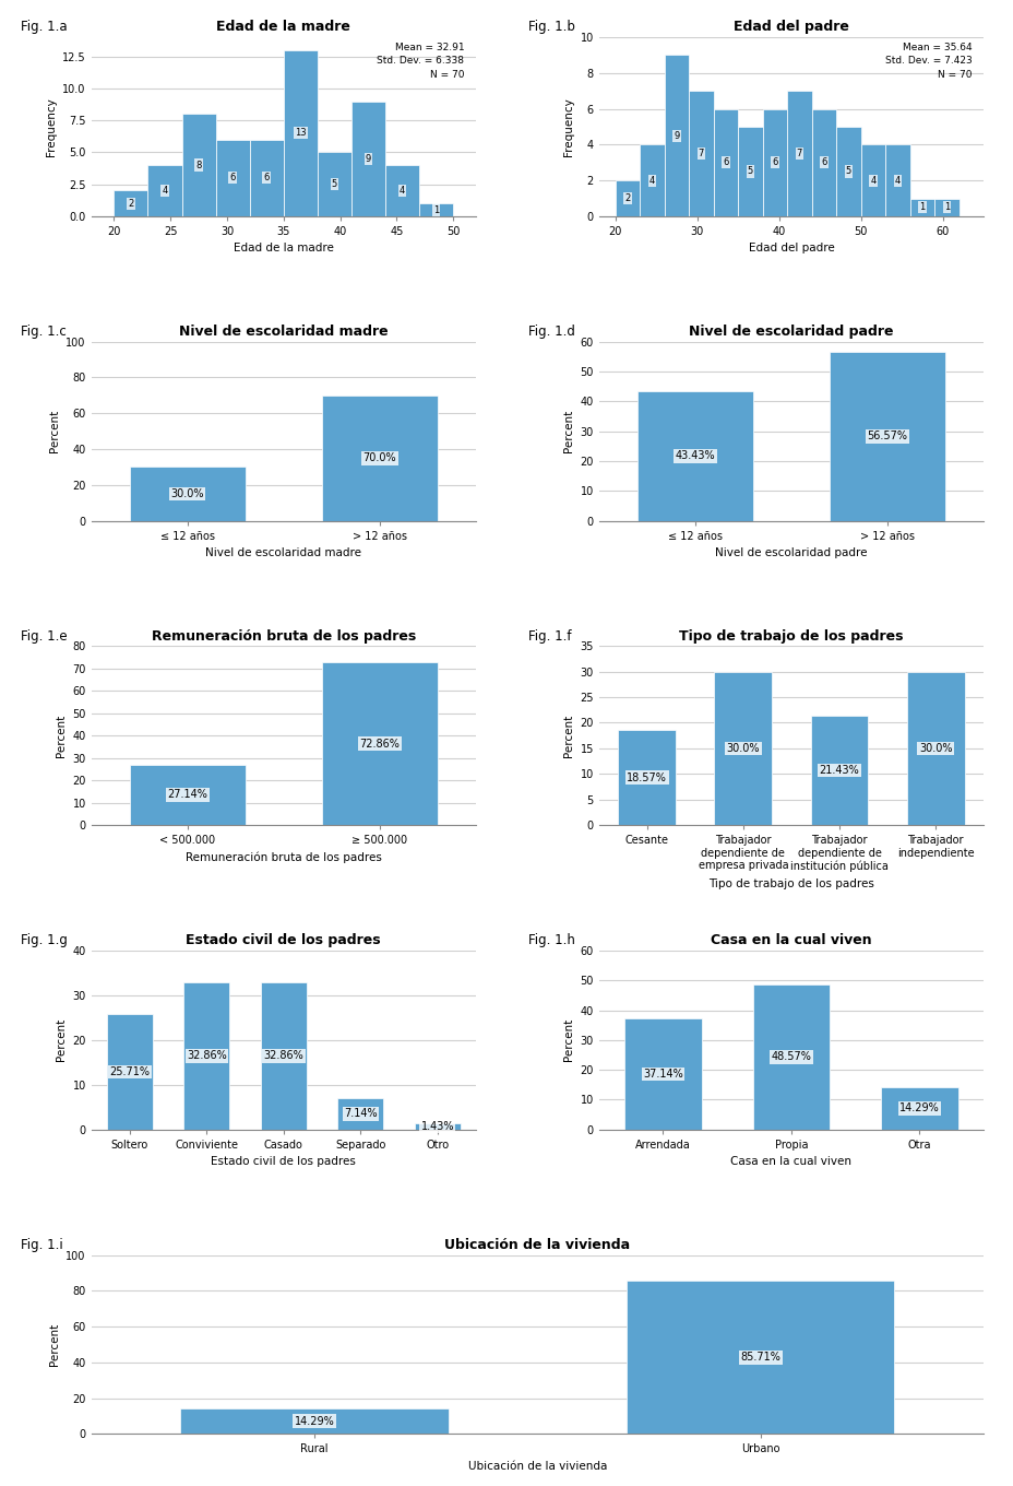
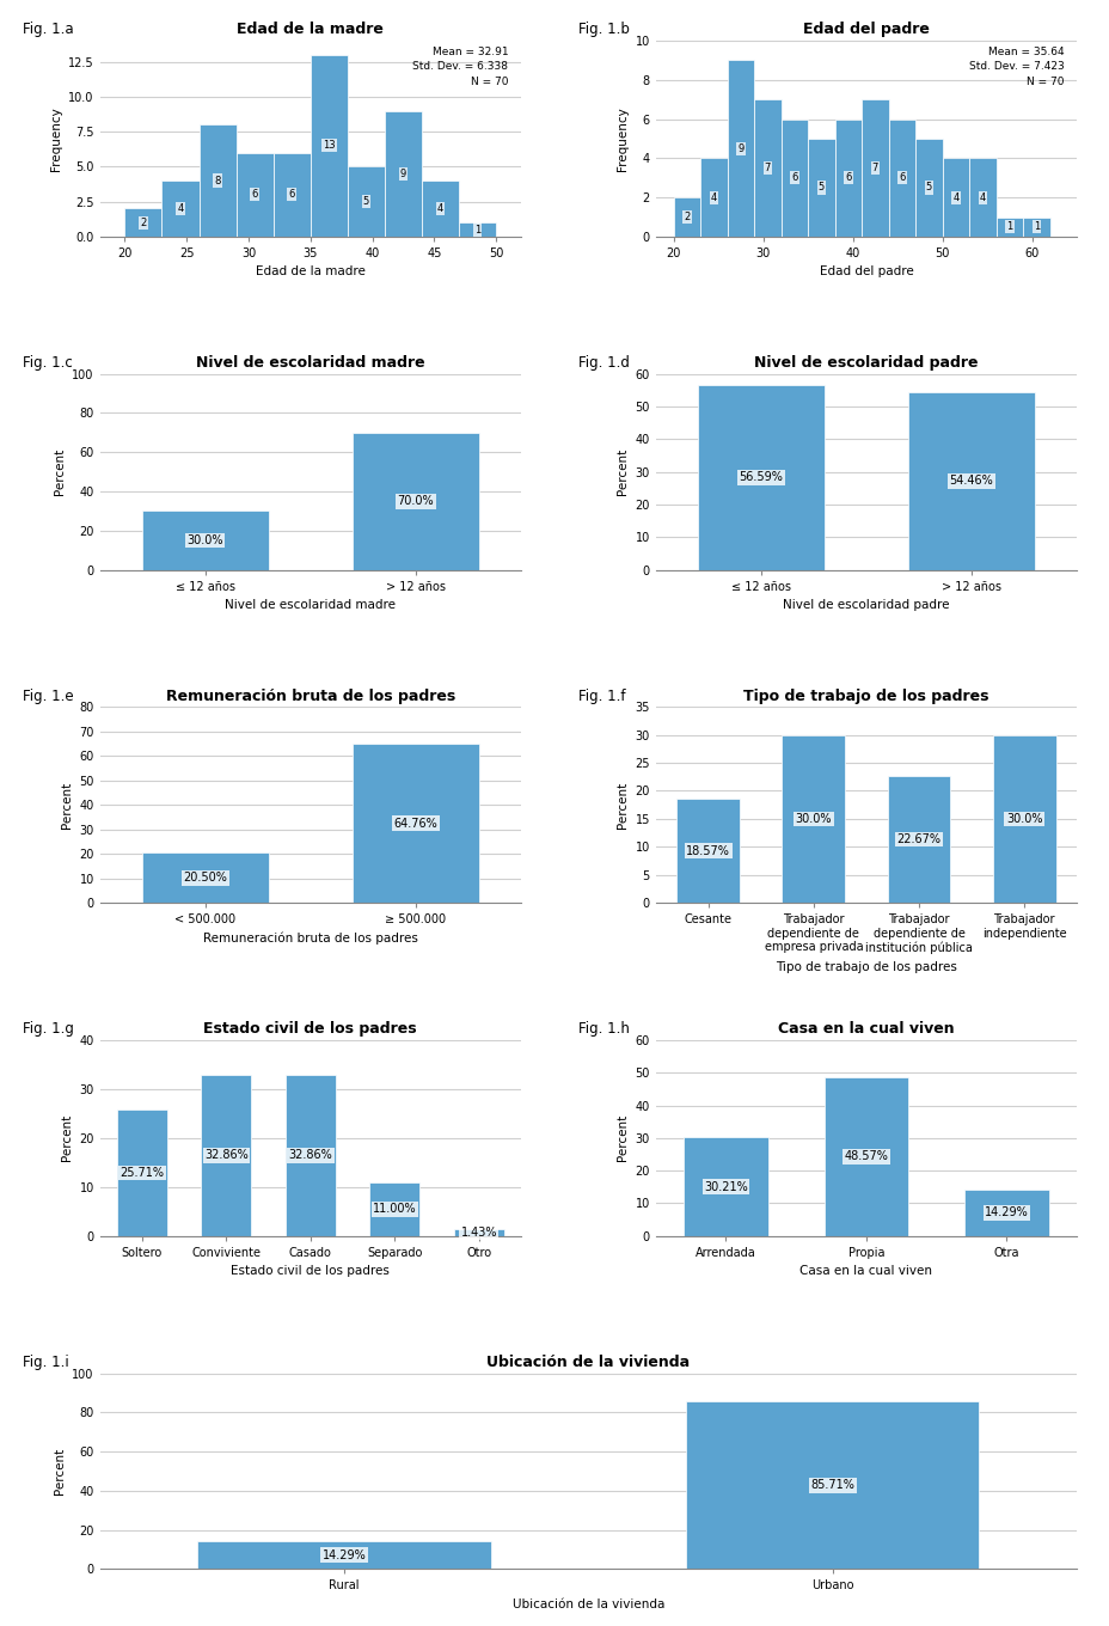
Nivel de escolaridad padre/≤ 12 años: 43.43% -> 56.59%
Nivel de escolaridad padre/> 12 años: 56.57% -> 54.46%
Remuneración bruta de los padres/< 500.000: 27.14% -> 20.50%
Remuneración bruta de los padres/≥ 500.000: 72.86% -> 64.76%
Tipo de trabajo de los padres/Trabajador dependiente de institución pública: 21.43% -> 22.67%
Estado civil de los padres/Separado: 7.14% -> 11.00%
Casa en la cual viven/Arrendada: 37.14% -> 30.21%
